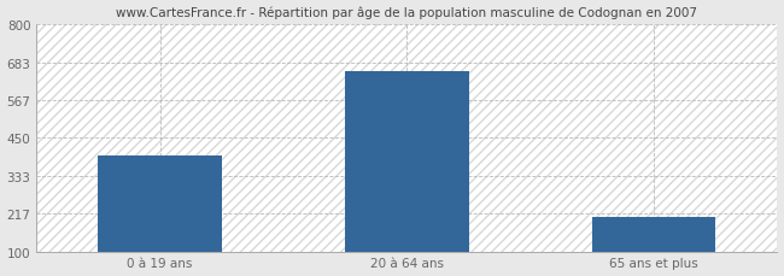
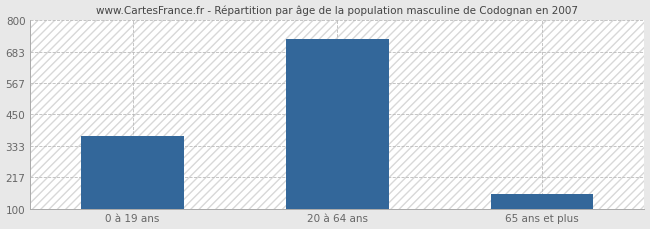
0 à 19 ans: 395 -> 370
20 à 64 ans: 655 -> 730
65 ans et plus: 205 -> 155
